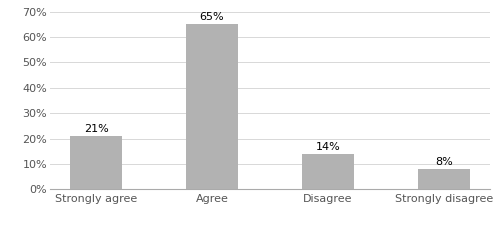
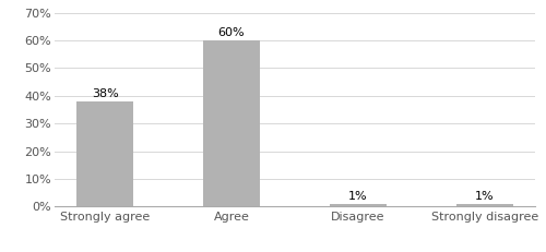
Strongly agree: 21% -> 38%
Agree: 65% -> 60%
Disagree: 14% -> 1%
Strongly disagree: 8% -> 1%
